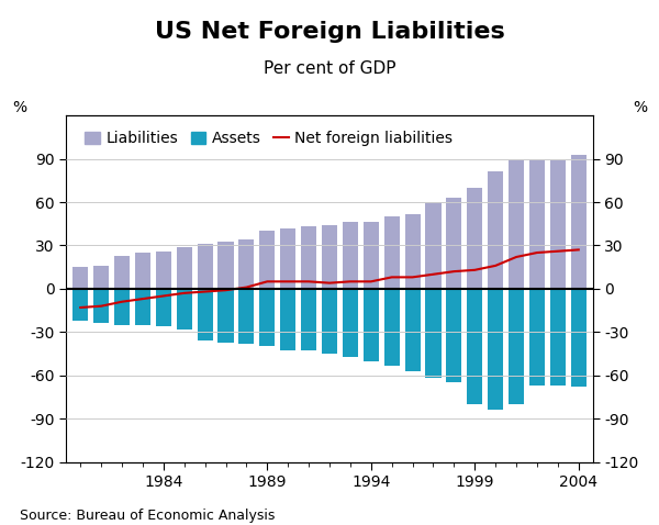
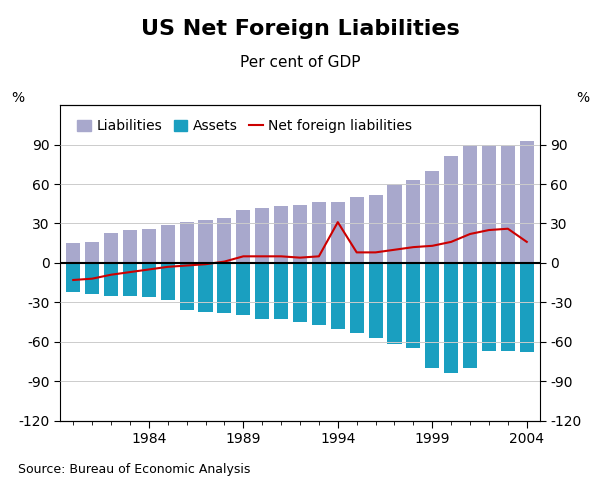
Net foreign liabilities/1994: 5 -> 31
Net foreign liabilities/2004: 27 -> 16
